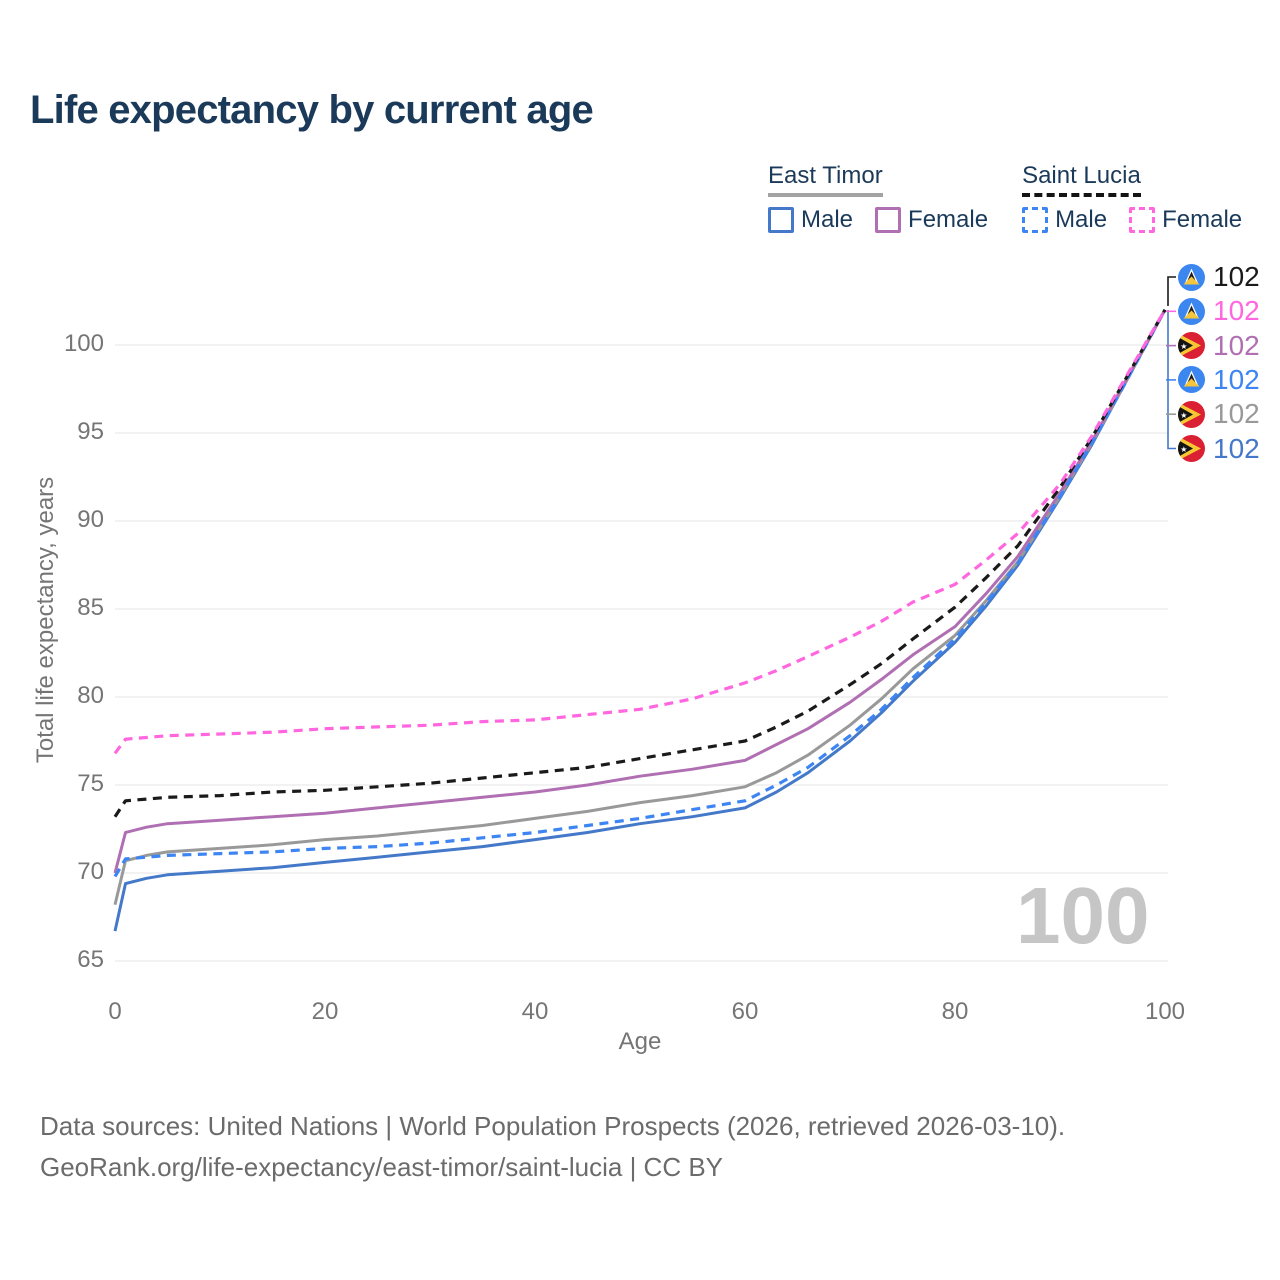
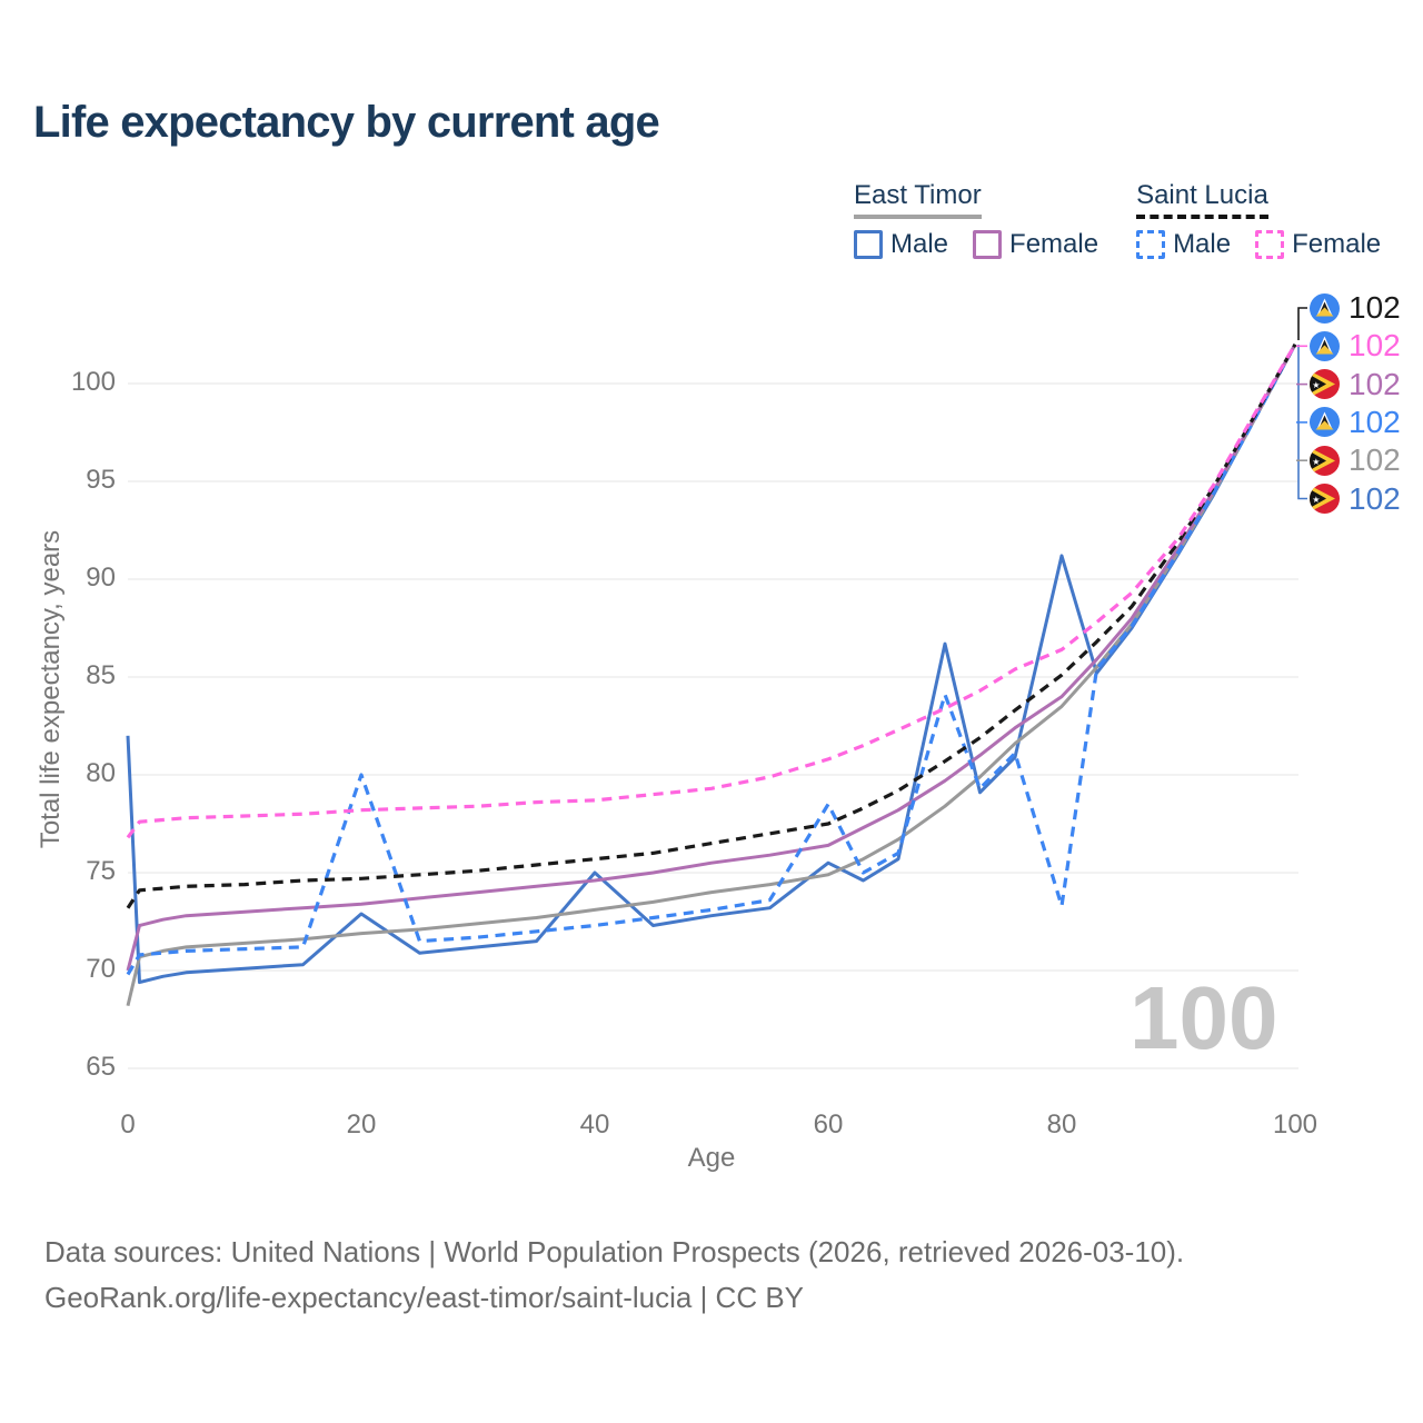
East Timor Male/0: 66.7 -> 82.0
East Timor Male/20: 70.6 -> 72.9
Saint Lucia Male/20: 71.4 -> 80.0
East Timor Male/40: 71.9 -> 75.0
East Timor Male/60: 73.7 -> 75.5
Saint Lucia Male/60: 74.1 -> 78.5
East Timor Male/70: 77.5 -> 86.7
Saint Lucia Male/70: 77.8 -> 84.1
East Timor Male/80: 83.1 -> 91.2
Saint Lucia Male/80: 83.3 -> 73.3
